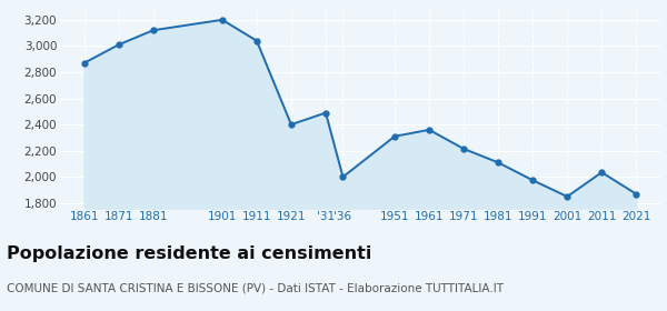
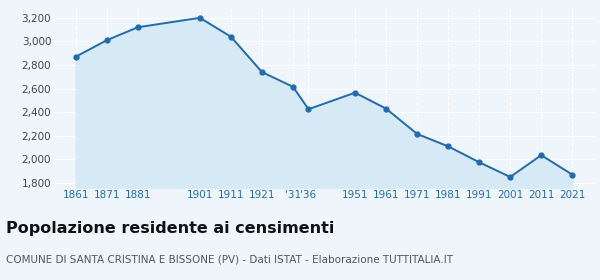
1921: 2,400 -> 2,740
'31: 2,490 -> 2,620
'36: 2,000 -> 2,420
1951: 2,310 -> 2,560
1961: 2,360 -> 2,430
